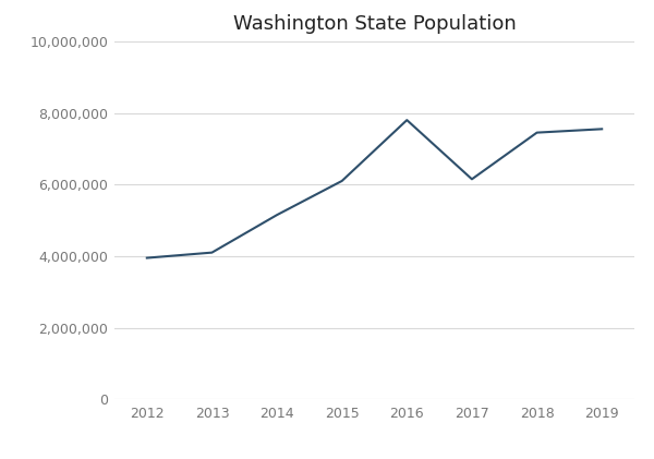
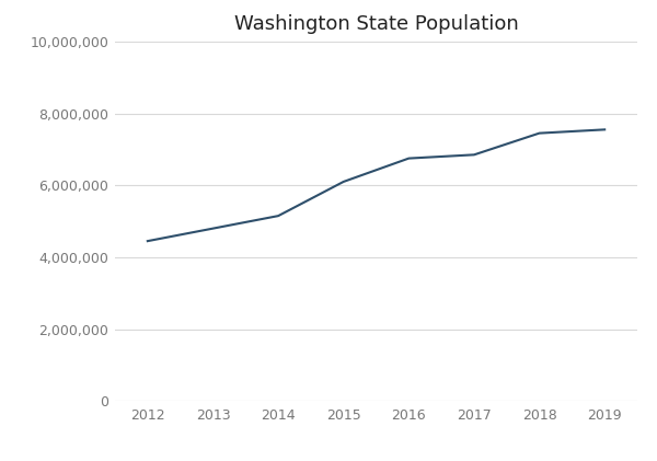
2012: 3,950,000 -> 4,450,000
2013: 4,100,000 -> 4,800,000
2016: 7,800,000 -> 6,750,000
2017: 6,150,000 -> 6,850,000
